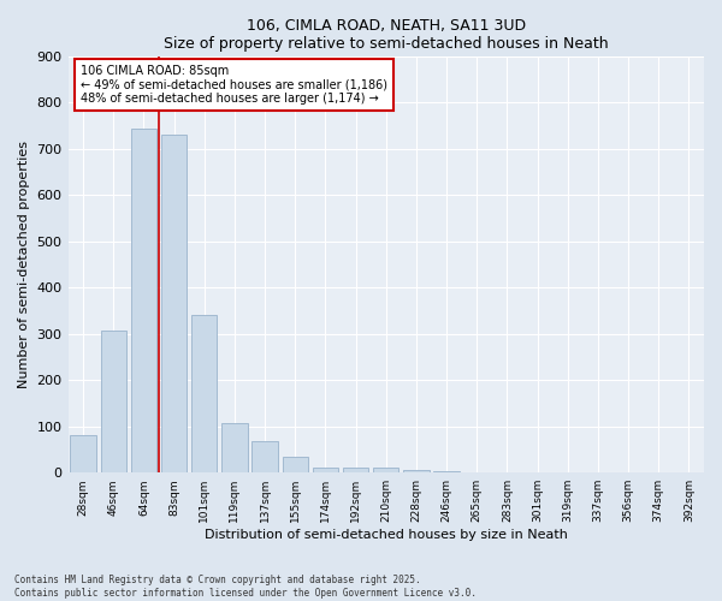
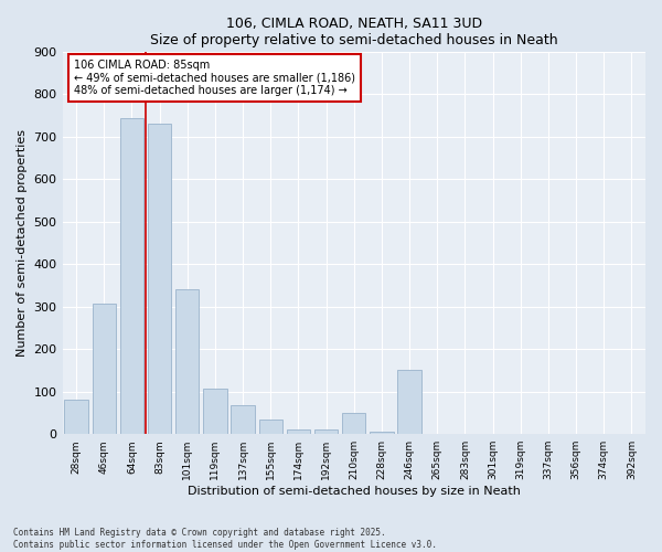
210sqm: 10 -> 50
246sqm: 2 -> 150
